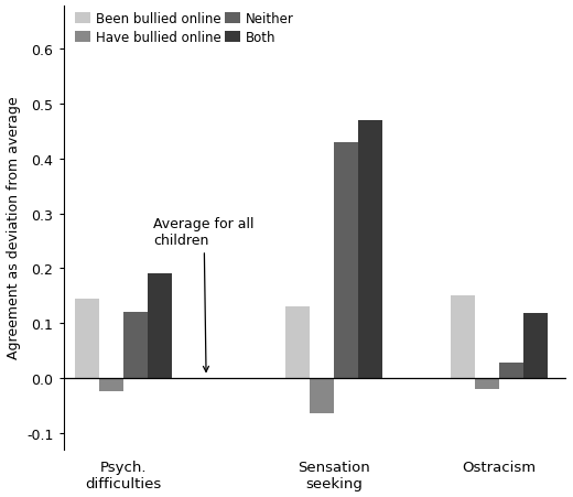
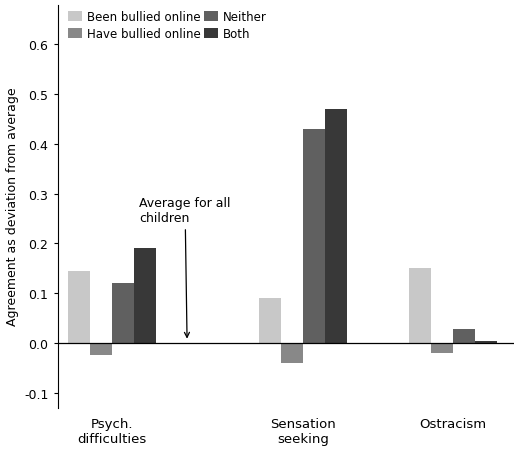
Been bullied online/Sensation seeking: 0.130 -> 0.090
Have bullied online/Sensation seeking: -0.065 -> -0.040
Both/Ostracism: 0.118 -> 0.005
